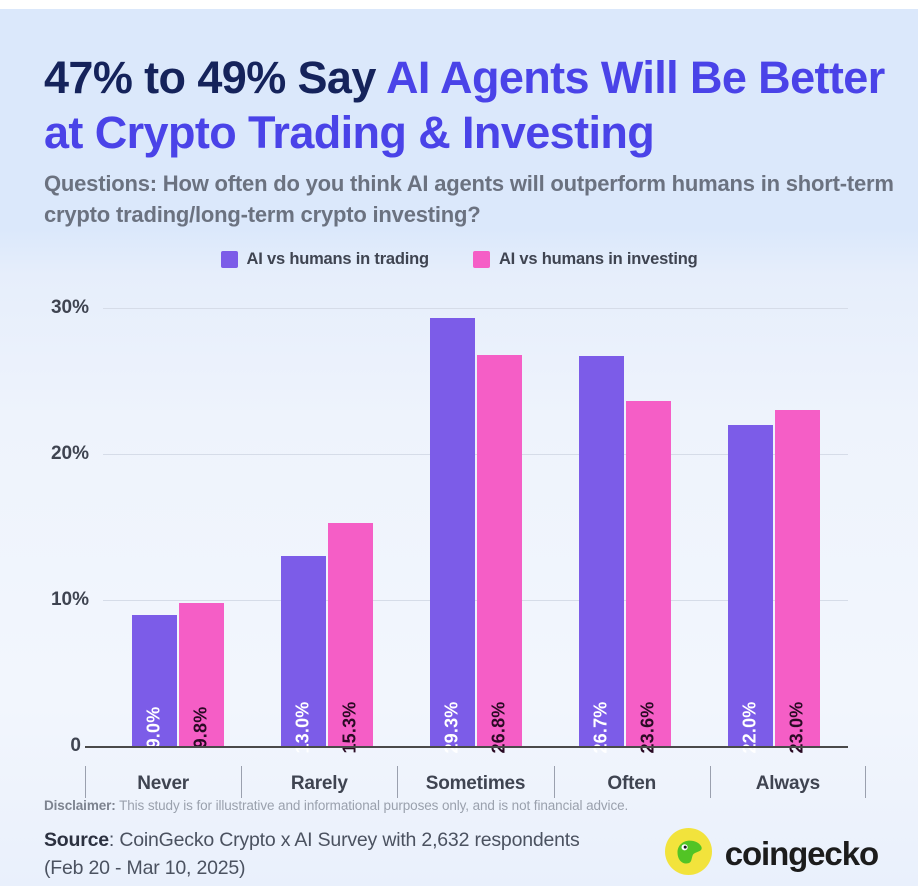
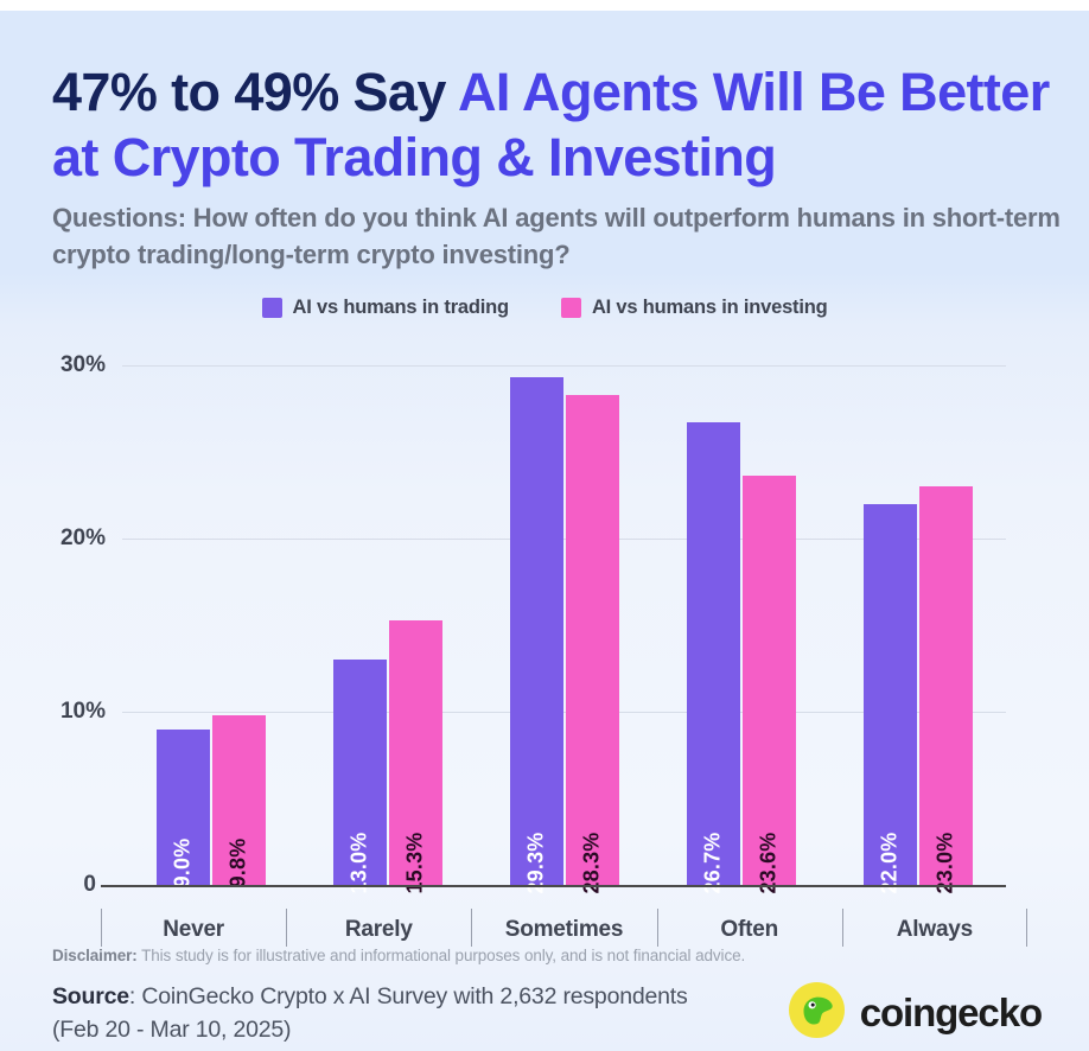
AI vs humans in investing/Sometimes: 26.8% -> 28.3%
